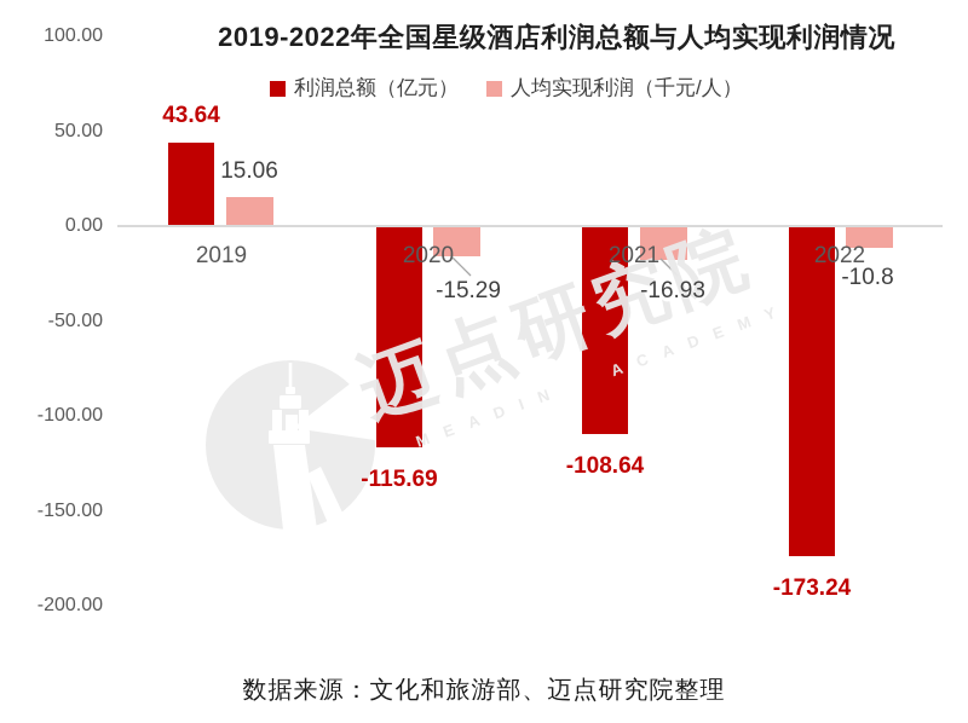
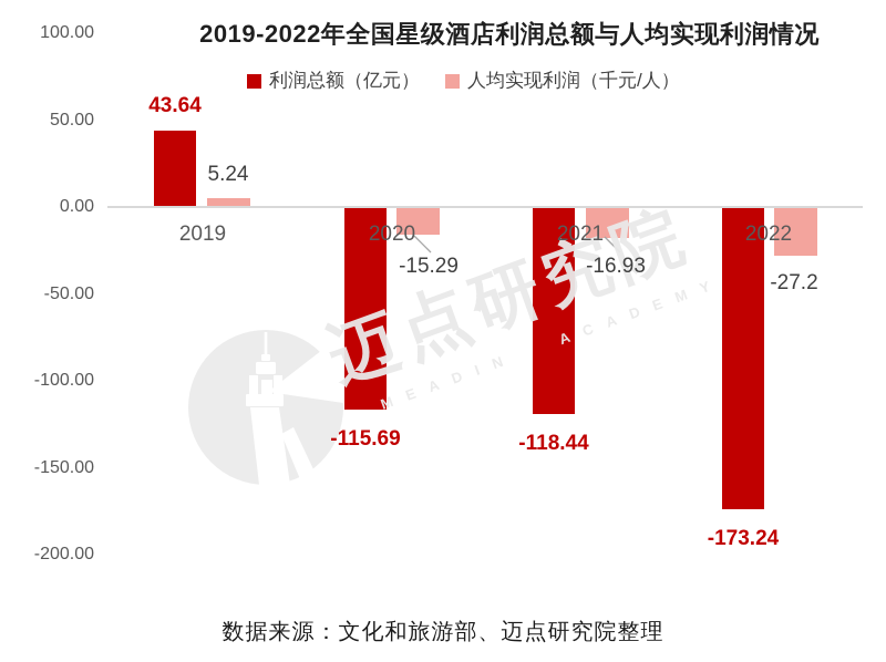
人均实现利润（千元/人）/2019: 15.06 -> 5.24
利润总额（亿元）/2021: -108.64 -> -118.44
人均实现利润（千元/人）/2022: -10.8 -> -27.2
